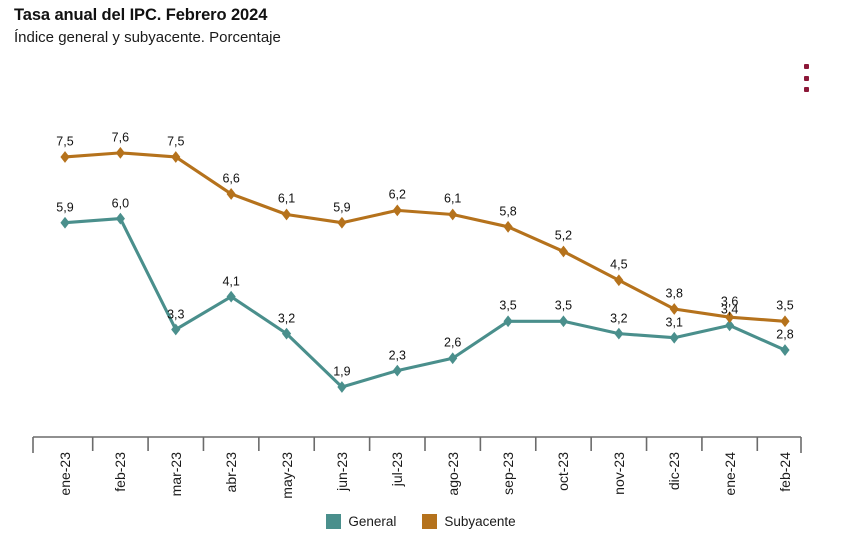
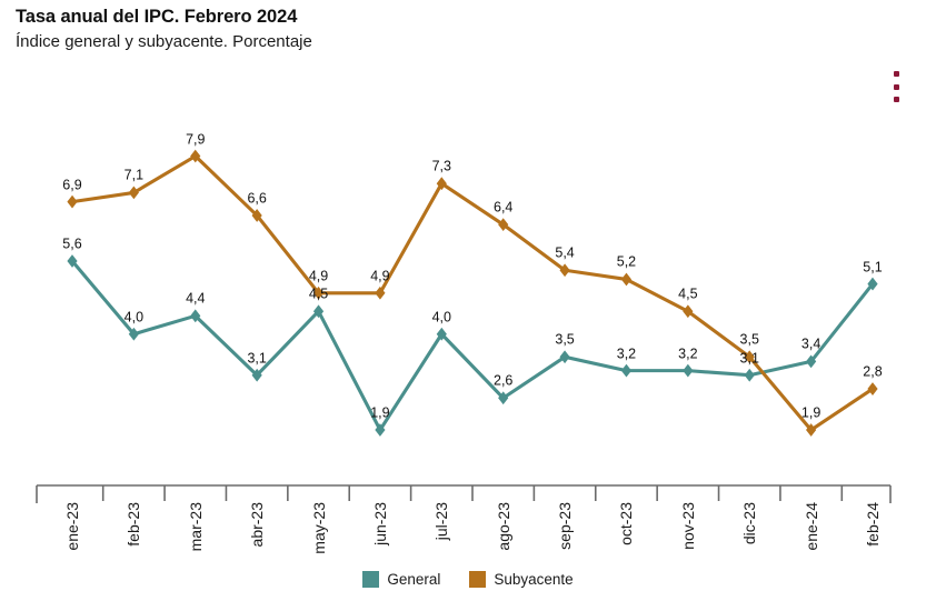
General/ene-23: 5,9 -> 5,6
Subyacente/ene-23: 7,5 -> 6,9
General/feb-23: 6,0 -> 4,0
Subyacente/feb-23: 7,6 -> 7,1
General/mar-23: 3,3 -> 4,4
Subyacente/mar-23: 7,5 -> 7,9
General/abr-23: 4,1 -> 3,1
General/may-23: 3,2 -> 4,5
Subyacente/may-23: 6,1 -> 4,9
Subyacente/jun-23: 5,9 -> 4,9
General/jul-23: 2,3 -> 4,0
Subyacente/jul-23: 6,2 -> 7,3
Subyacente/ago-23: 6,1 -> 6,4
Subyacente/sep-23: 5,8 -> 5,4
General/oct-23: 3,5 -> 3,2
Subyacente/dic-23: 3,8 -> 3,5
Subyacente/ene-24: 3,6 -> 1,9
General/feb-24: 2,8 -> 5,1
Subyacente/feb-24: 3,5 -> 2,8
